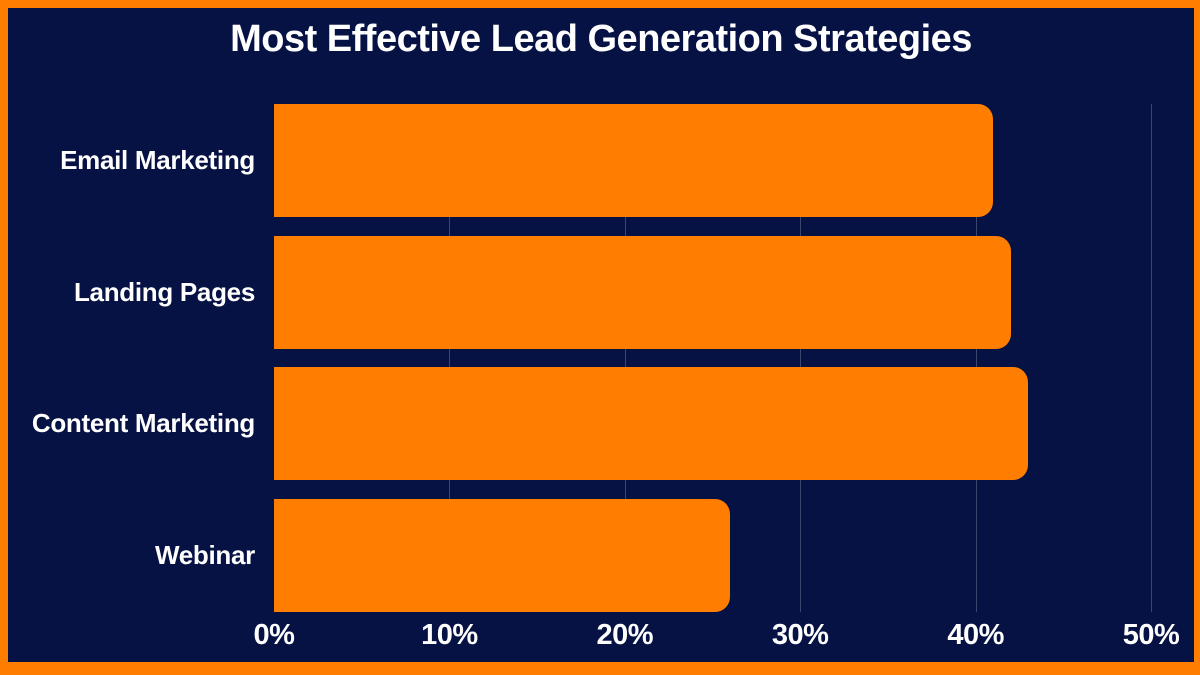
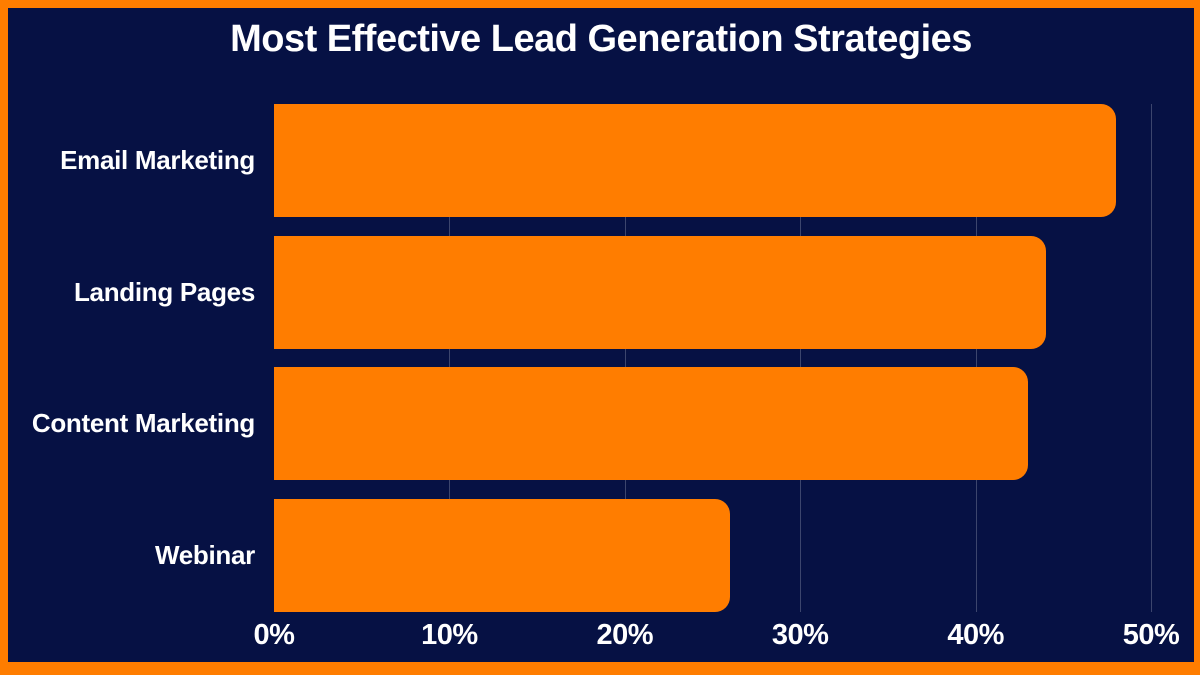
Email Marketing: 41% -> 48%
Landing Pages: 42% -> 44%
